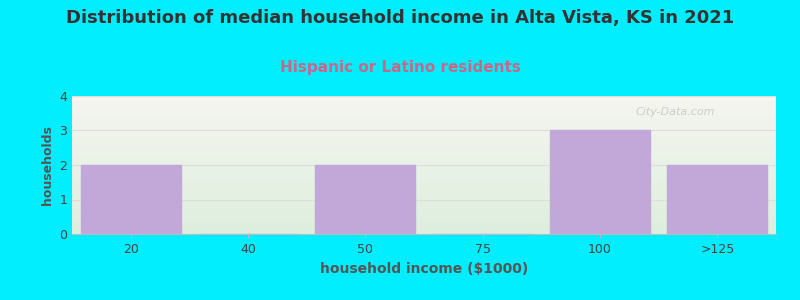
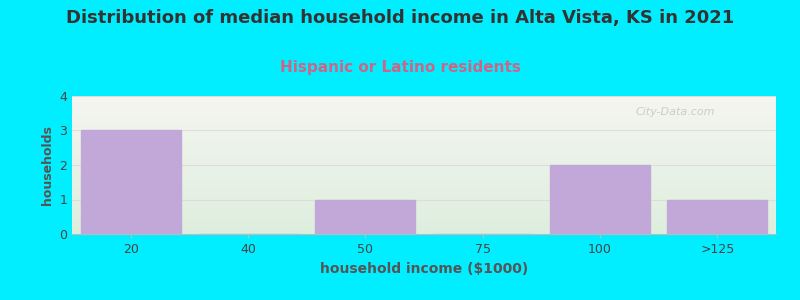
20: 2 -> 3
50: 2 -> 1
100: 3 -> 2
>125: 2 -> 1
